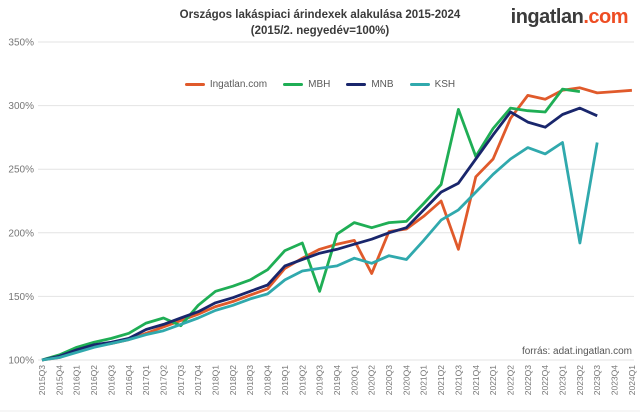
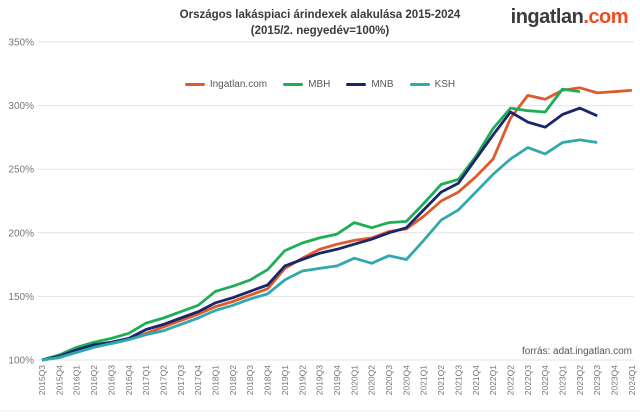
MBH/2017Q3: 127% -> 138%
MBH/2019Q3: 154% -> 196%
Ingatlan.com/2020Q2: 168% -> 196%
Ingatlan.com/2021Q3: 187% -> 232%
MBH/2021Q3: 297% -> 242%
KSH/2023Q2: 192% -> 273%
